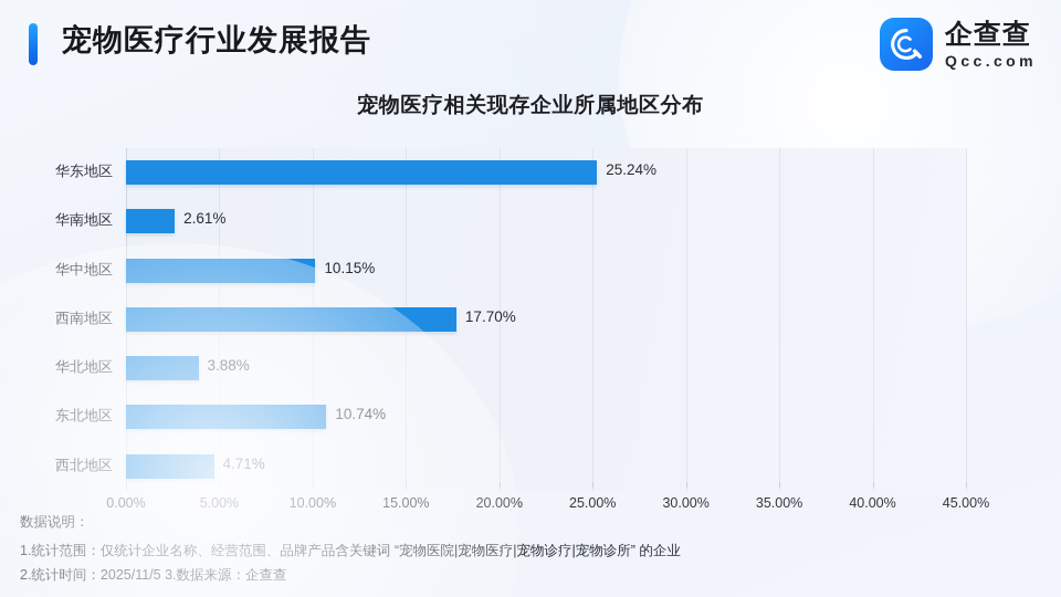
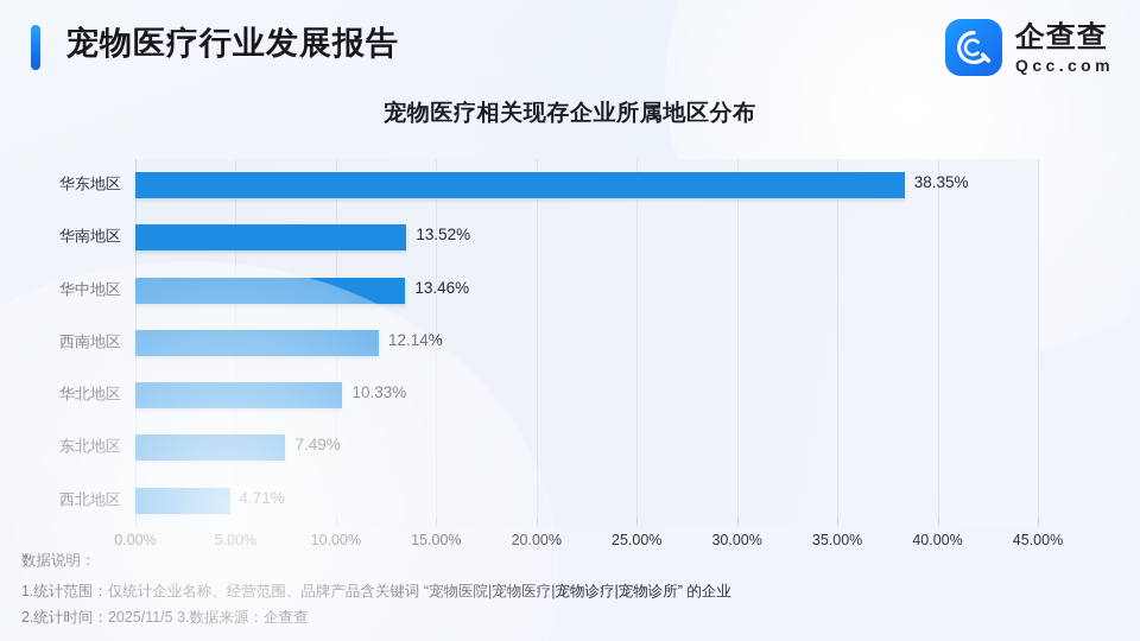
华东地区: 25.24% -> 38.35%
华南地区: 2.61% -> 13.52%
华中地区: 10.15% -> 13.46%
西南地区: 17.70% -> 12.14%
华北地区: 3.88% -> 10.33%
东北地区: 10.74% -> 7.49%
